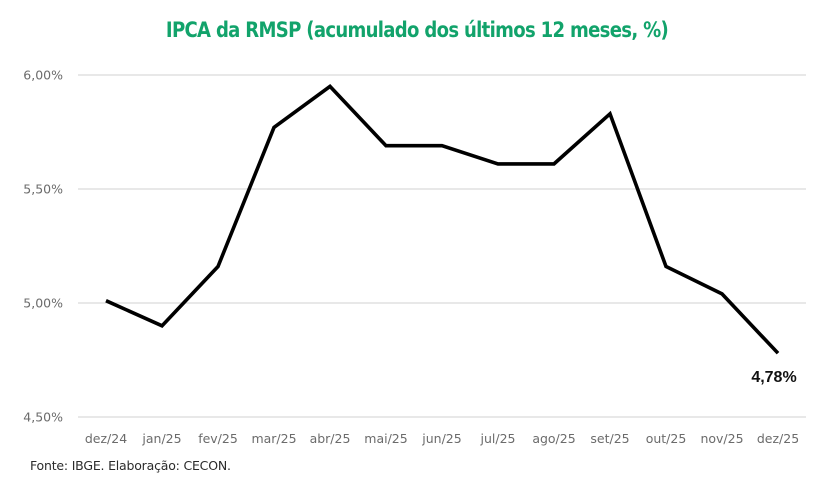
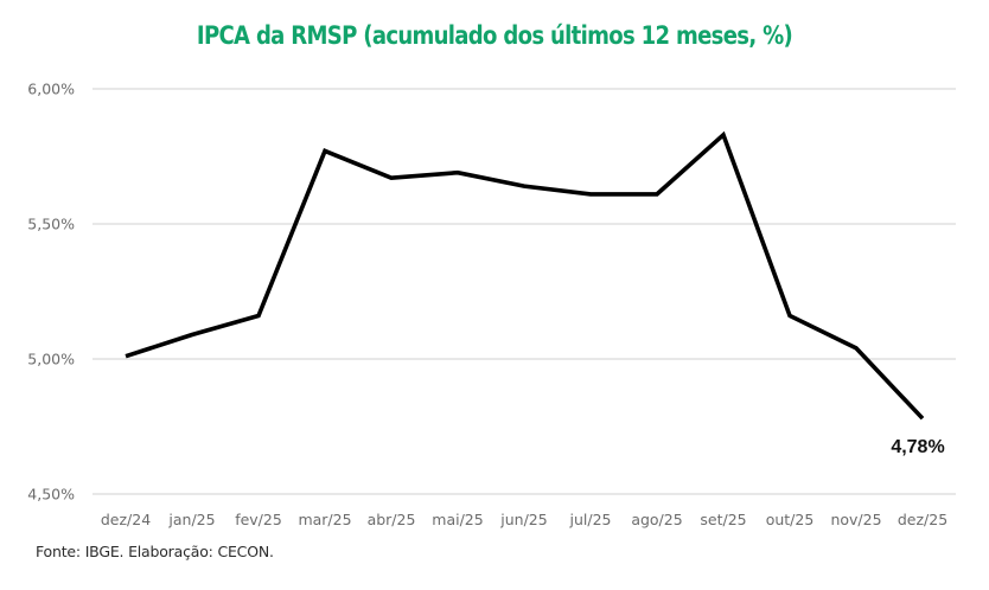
jan/25: 4,90% -> 5,09%
abr/25: 5,95% -> 5,67%
jun/25: 5,69% -> 5,64%
